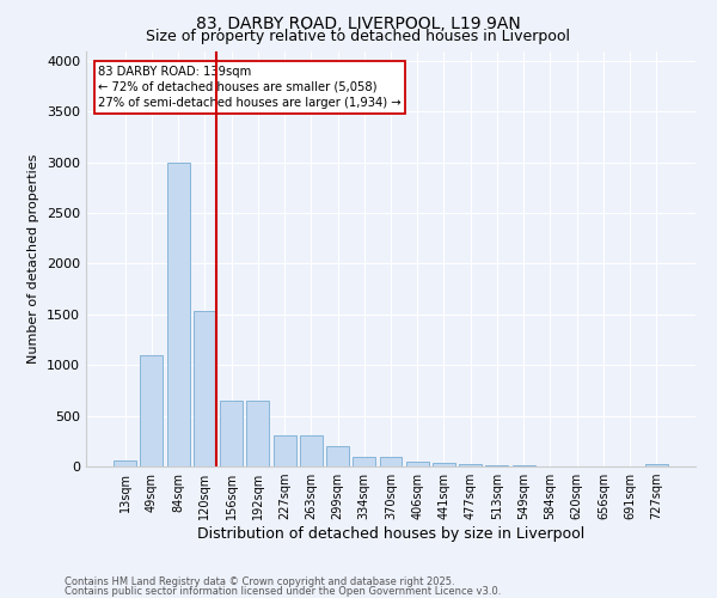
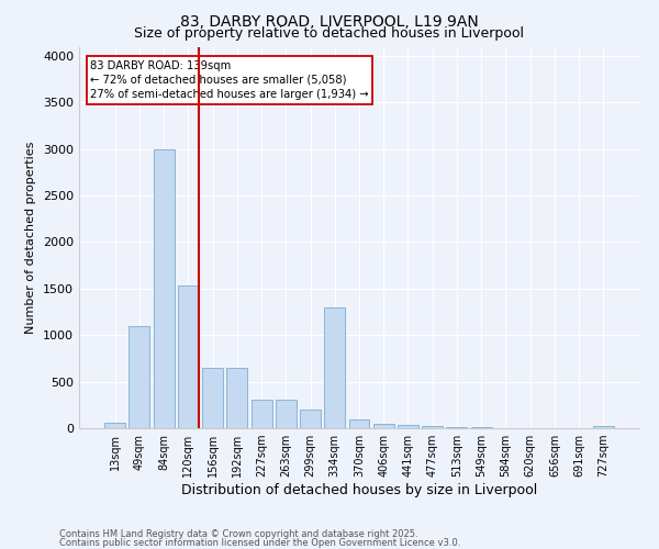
334sqm: 90 -> 1300
